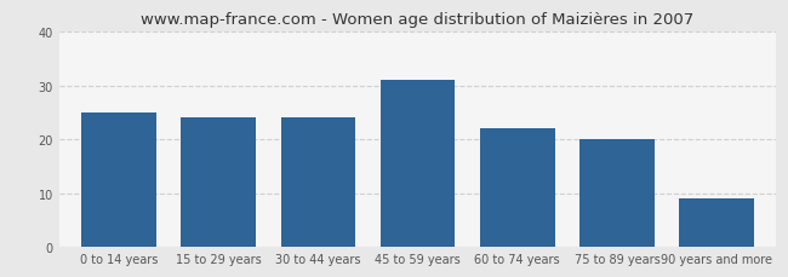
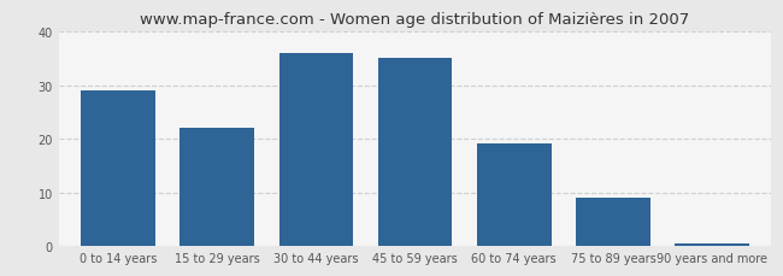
0 to 14 years: 25.0 -> 29.0
15 to 29 years: 24.0 -> 22.0
30 to 44 years: 24.0 -> 36.0
45 to 59 years: 31.0 -> 35.0
60 to 74 years: 22.0 -> 19.0
75 to 89 years: 20.0 -> 9.0
90 years and more: 9.0 -> 0.5
